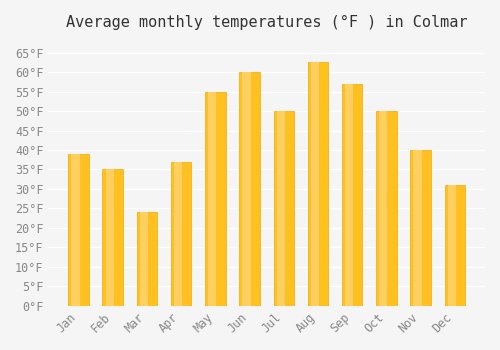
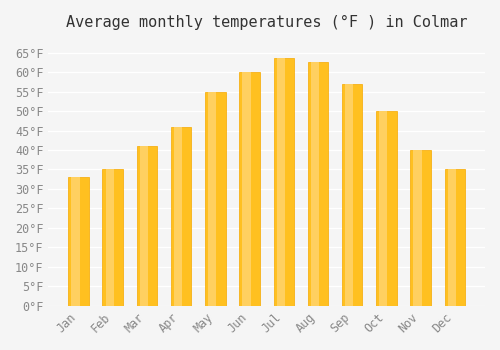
Jan: 39.0°F -> 33.0°F
Mar: 24.0°F -> 41.0°F
Apr: 37.0°F -> 46.0°F
Jul: 50.0°F -> 63.5°F
Dec: 31.0°F -> 35.0°F
